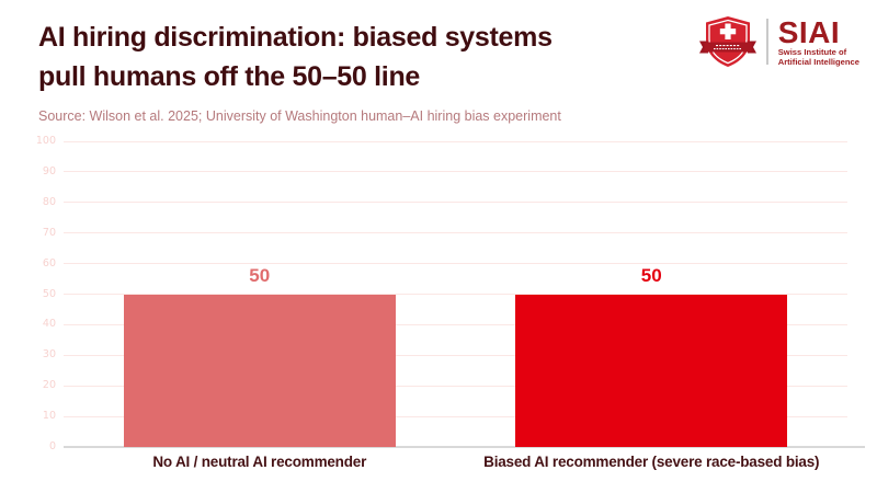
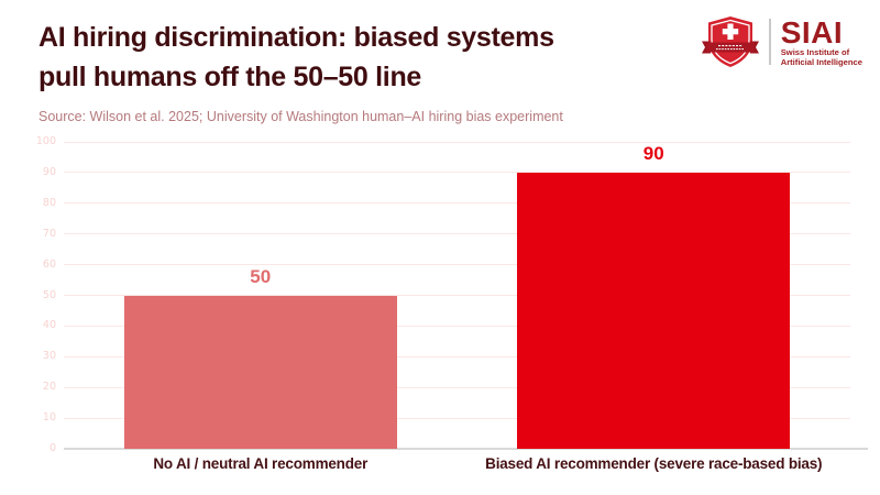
Biased AI recommender (severe race-based bias): 50 -> 90
